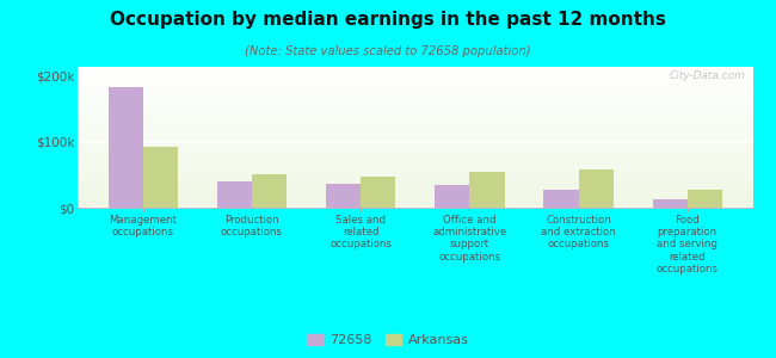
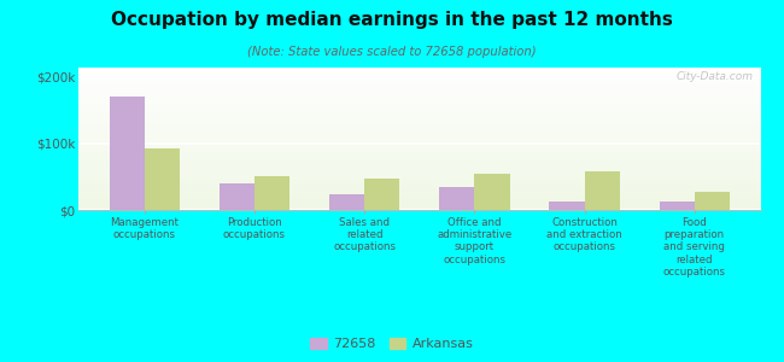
72658/Management occupations: $183k -> $170k
72658/Sales and related occupations: $36k -> $24k
72658/Construction and extraction occupations: $27k -> $12k
